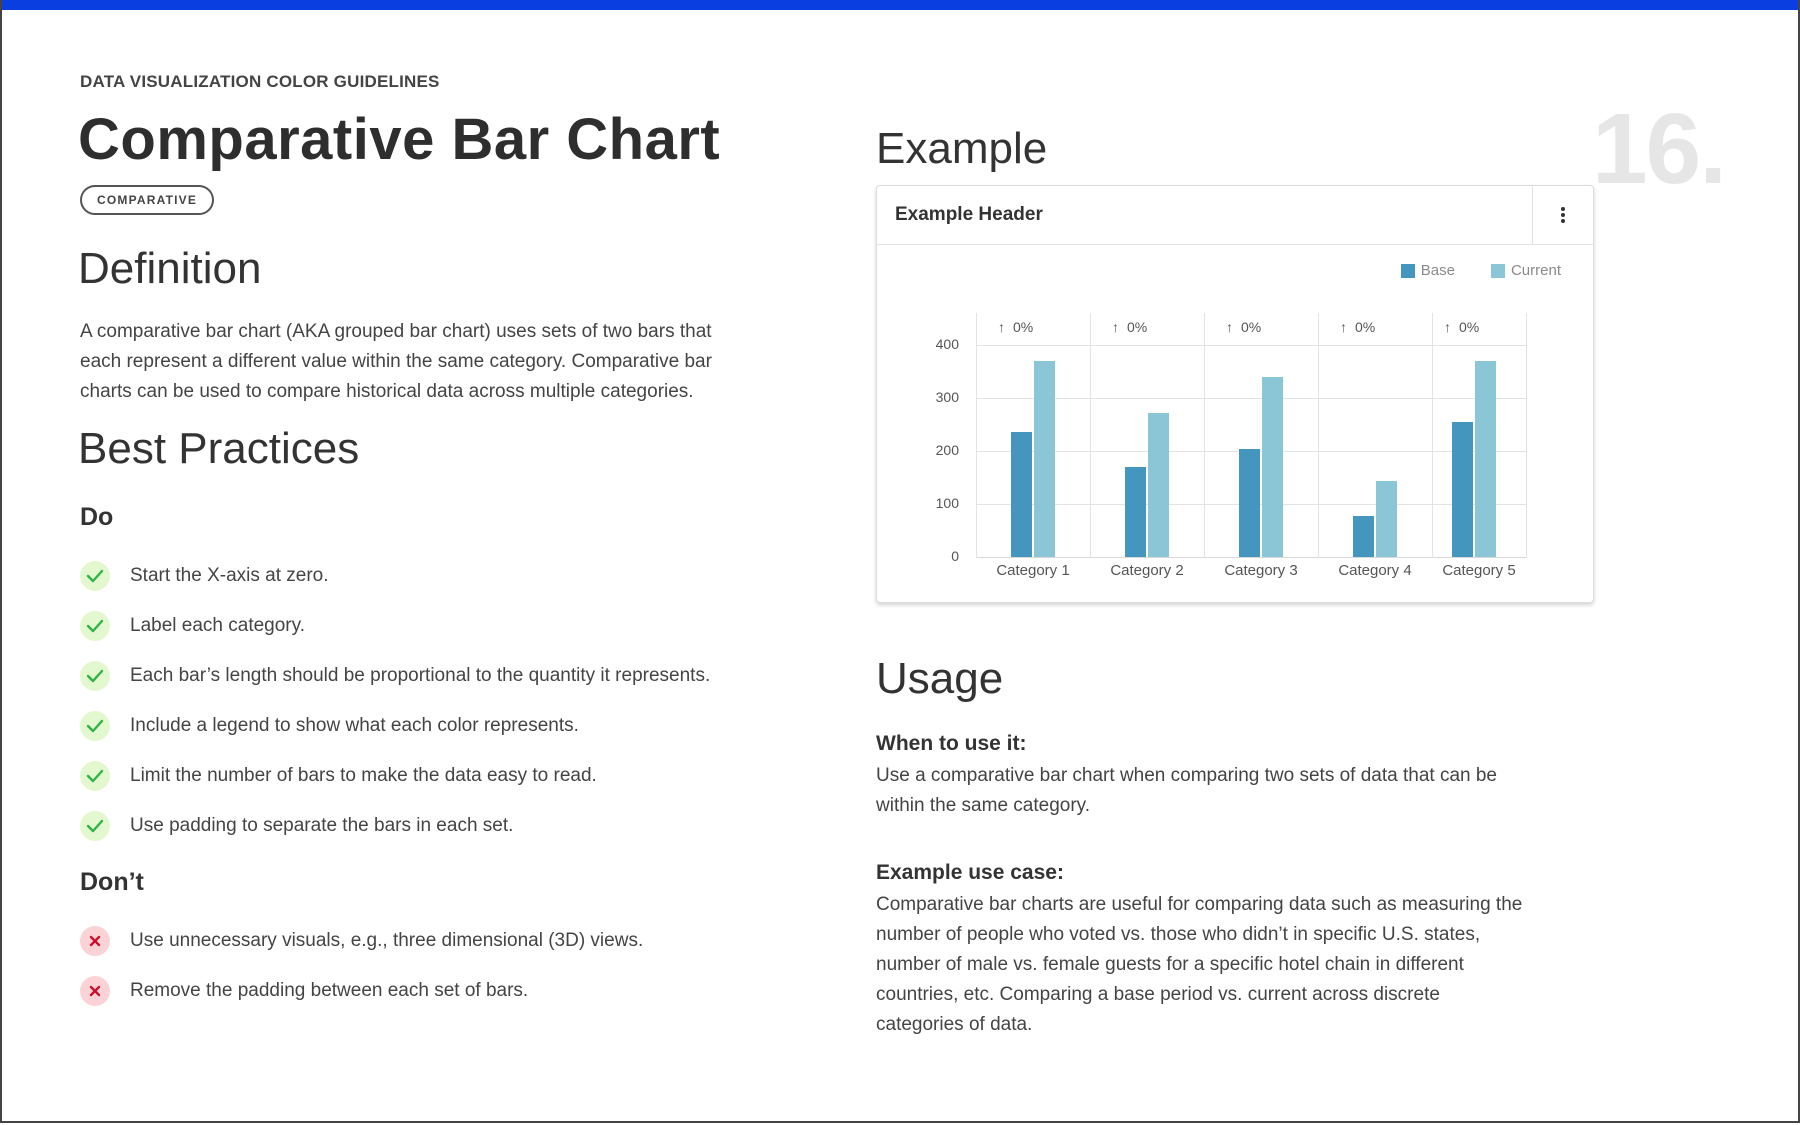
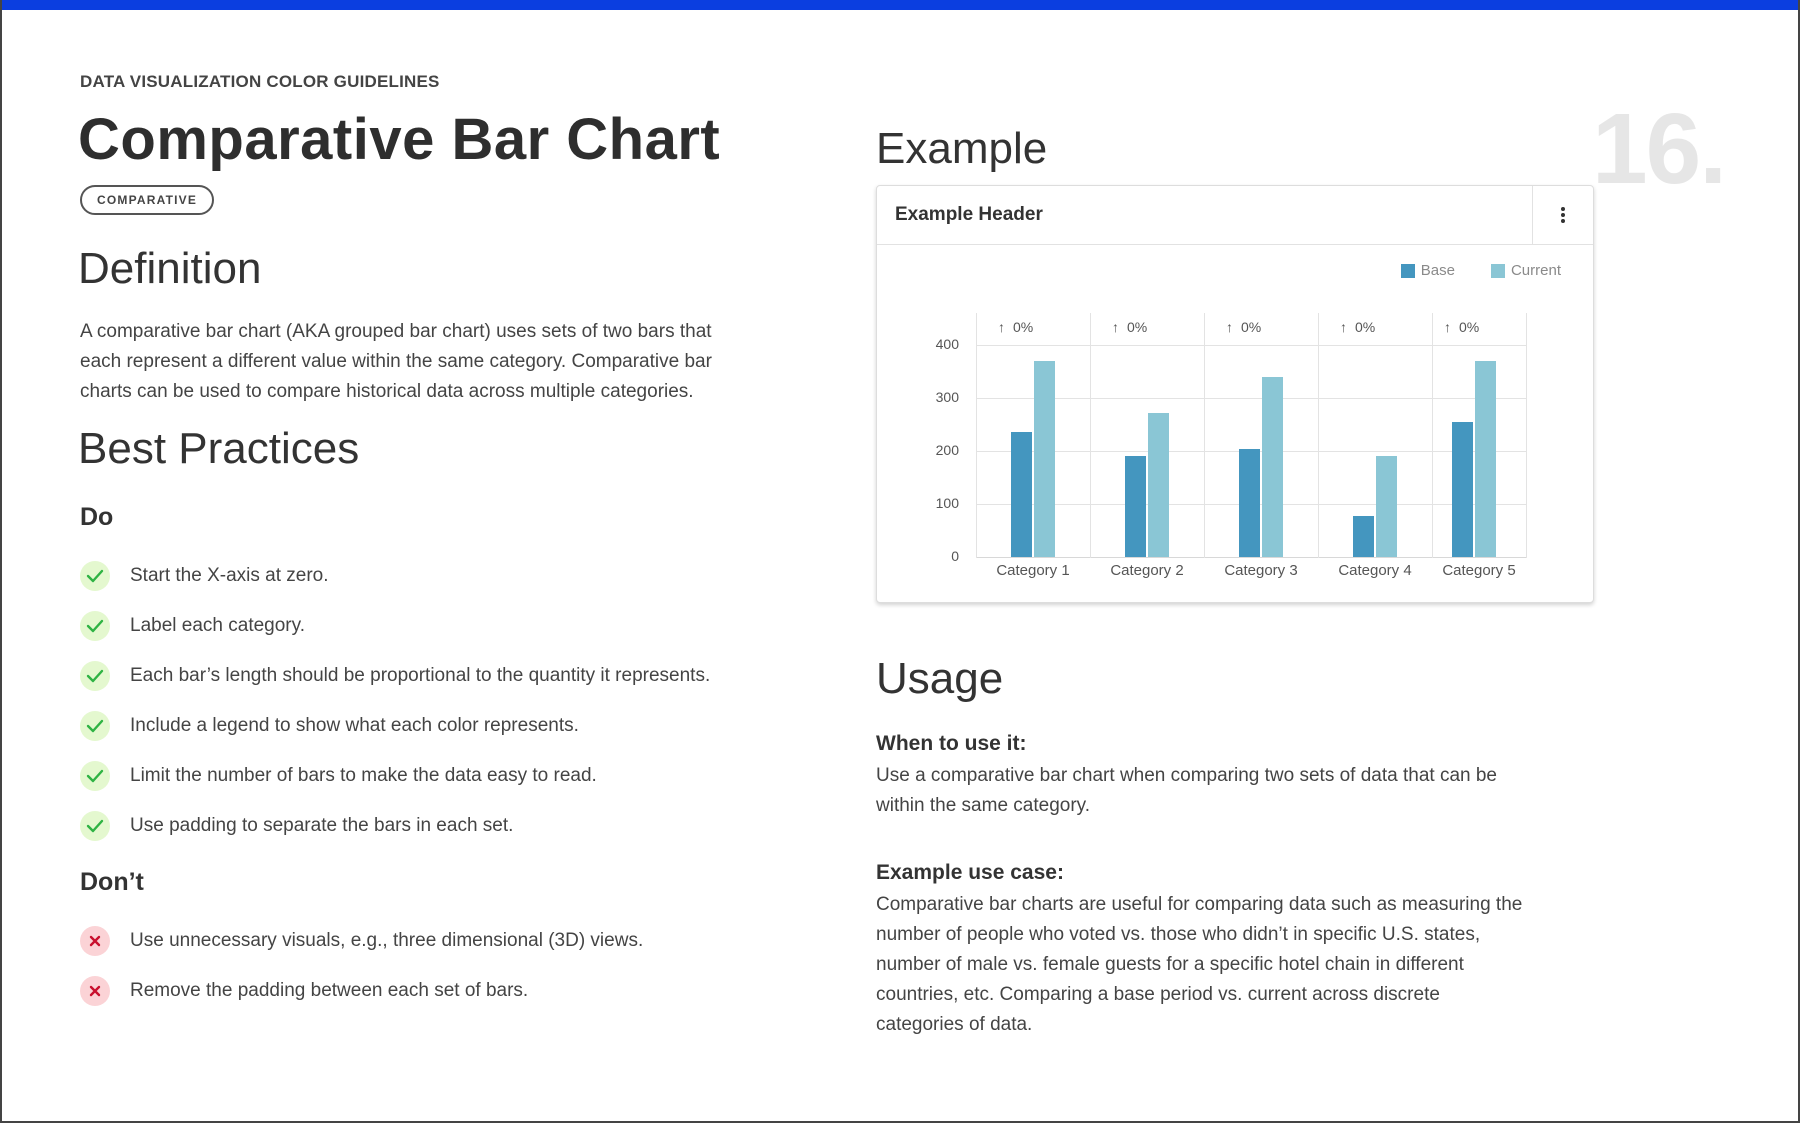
Base/Category 2: 170 -> 190
Current/Category 4: 140 -> 190
